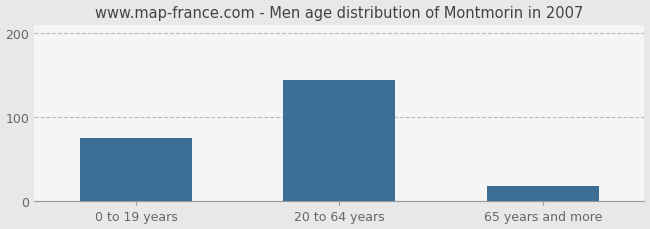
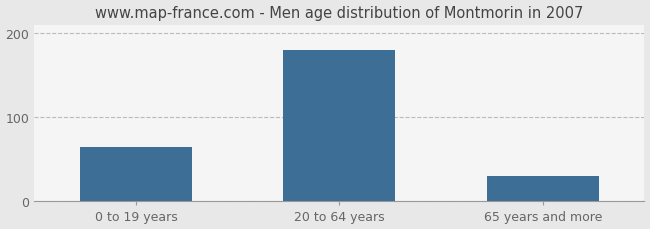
0 to 19 years: 76 -> 65
20 to 64 years: 144 -> 180
65 years and more: 18 -> 30
